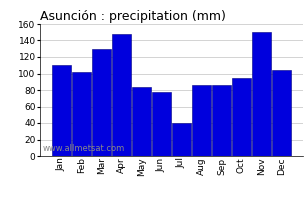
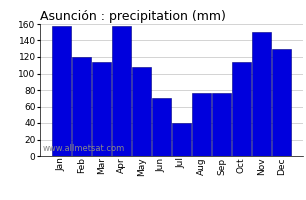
Jan: 110 -> 158
Feb: 102 -> 120
Mar: 130 -> 114
Apr: 148 -> 157
May: 84 -> 108
Jun: 78 -> 70
Aug: 86 -> 76
Sep: 86 -> 76
Oct: 94 -> 114
Dec: 104 -> 130
